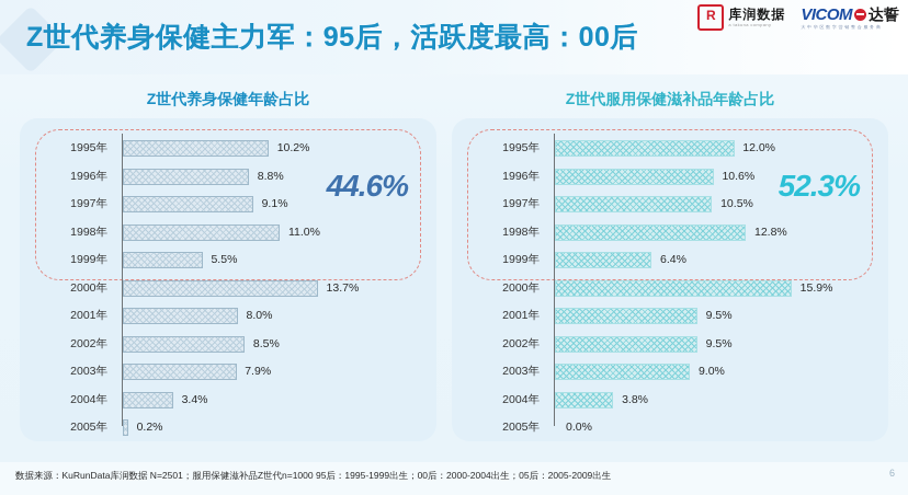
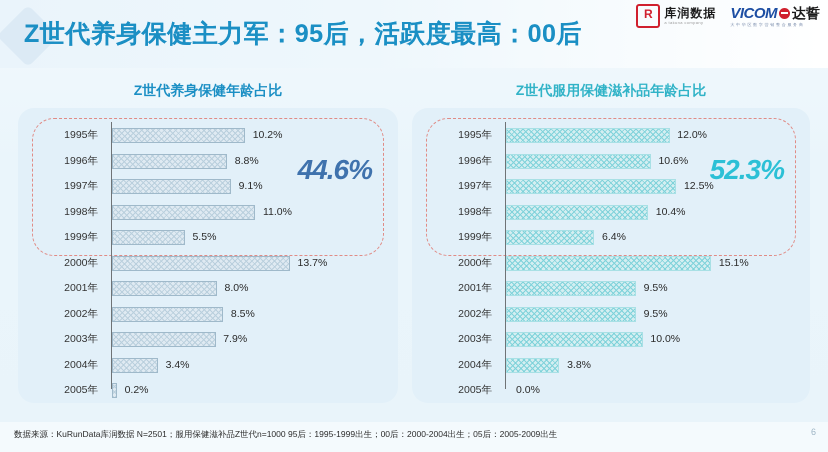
Z世代服用保健滋补品年龄占比/1997年: 10.5% -> 12.5%
Z世代服用保健滋补品年龄占比/1998年: 12.8% -> 10.4%
Z世代服用保健滋补品年龄占比/2000年: 15.9% -> 15.1%
Z世代服用保健滋补品年龄占比/2003年: 9.0% -> 10.0%
